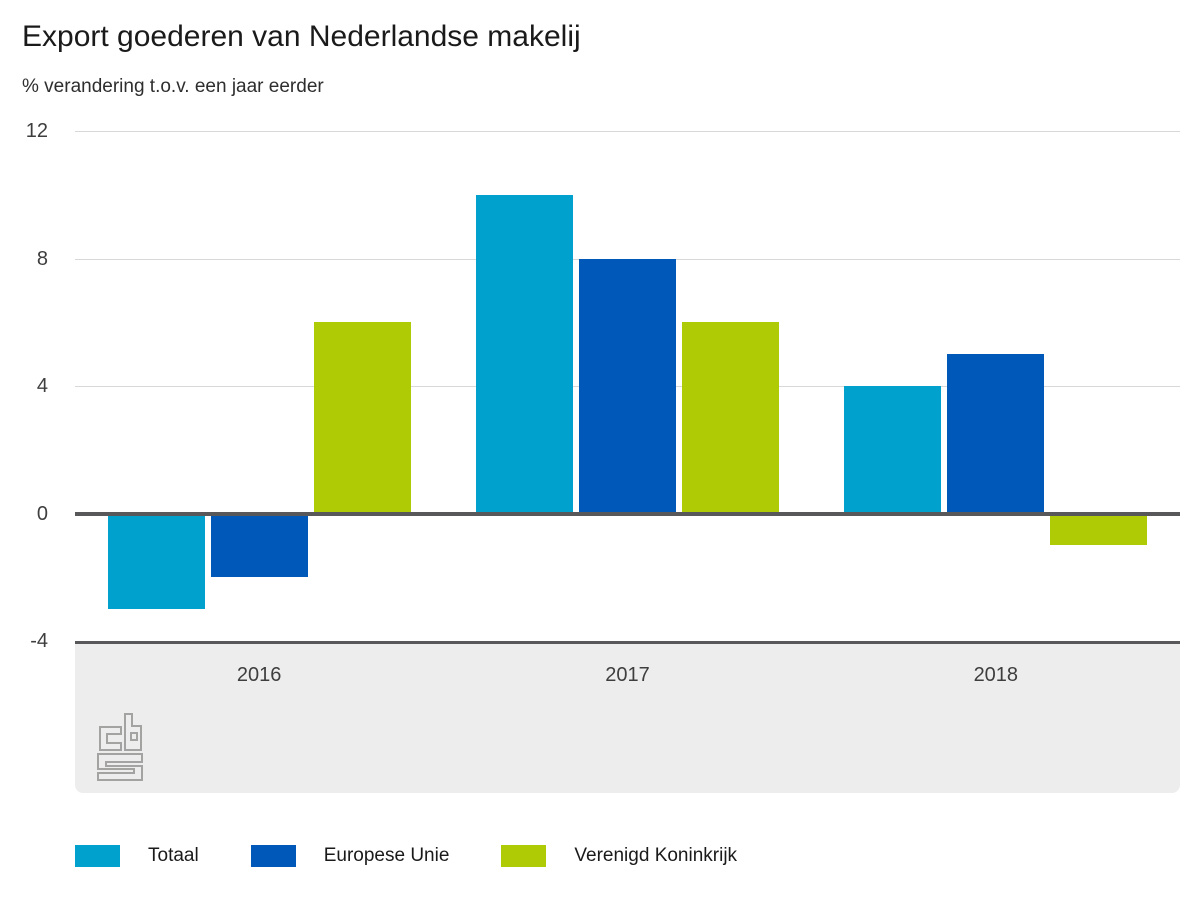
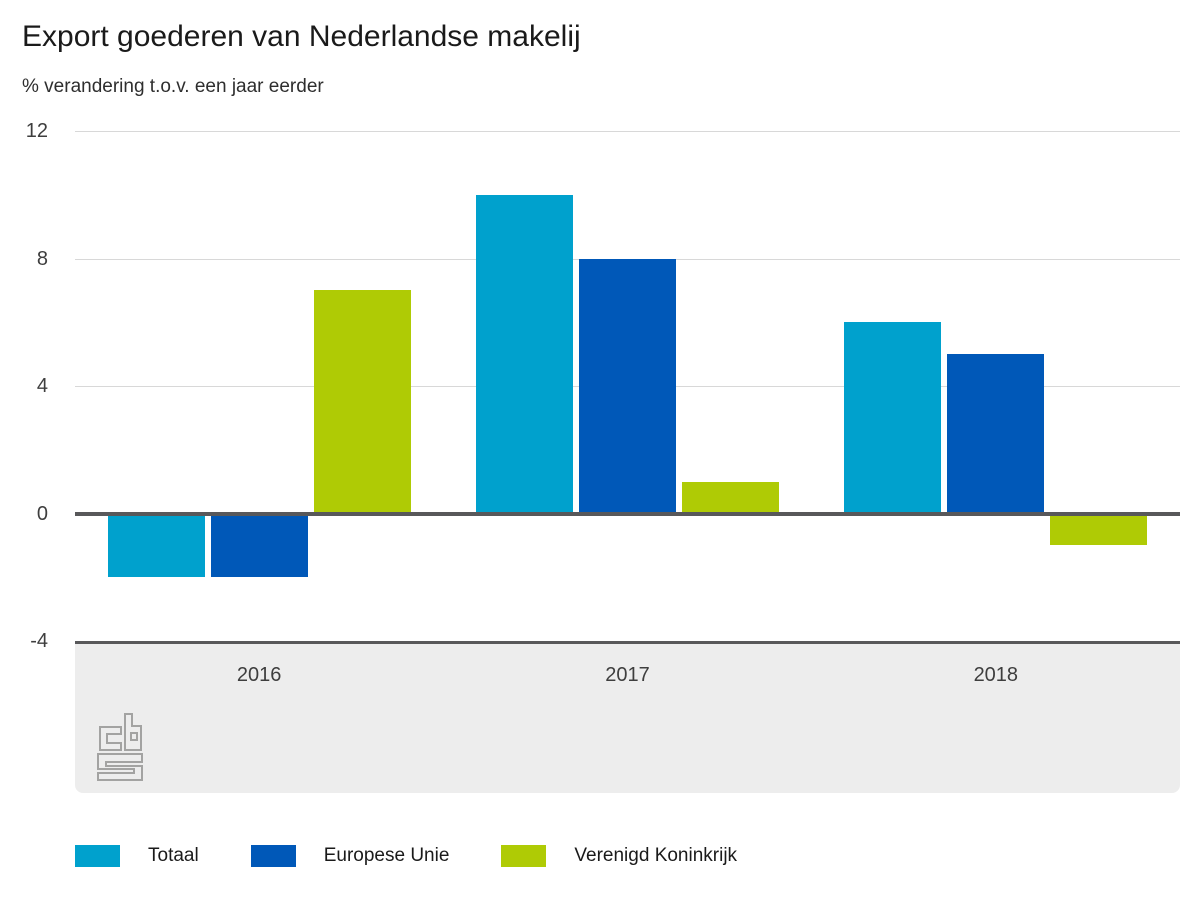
Totaal/2016: -3 -> -2
Verenigd Koninkrijk/2016: 6 -> 7
Verenigd Koninkrijk/2017: 6 -> 1
Totaal/2018: 4 -> 6
